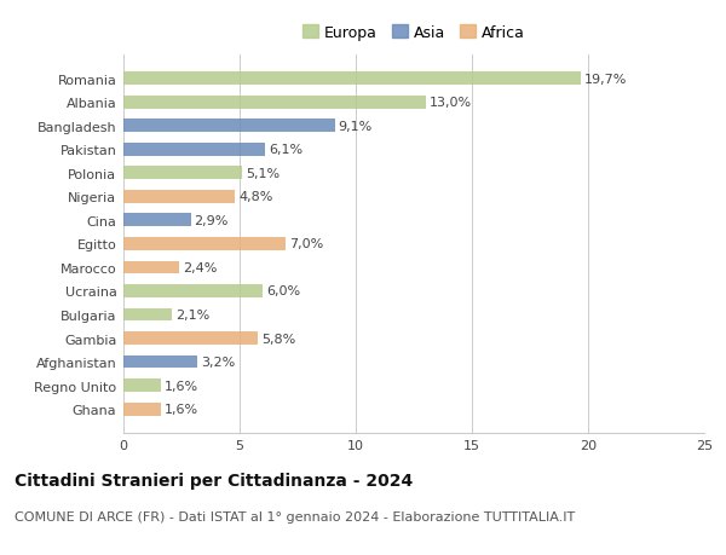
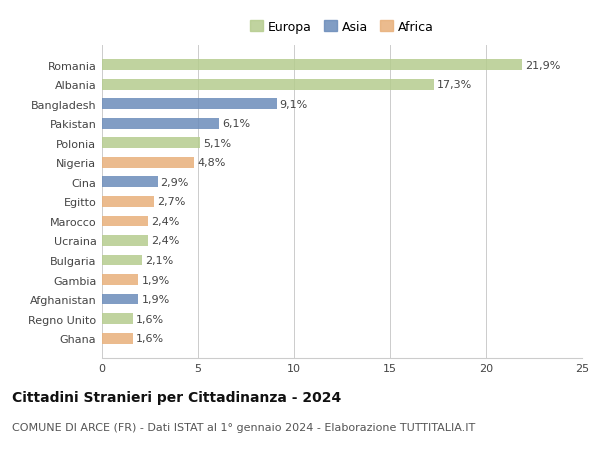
Romania: 19,7% -> 21,9%
Albania: 13,0% -> 17,3%
Egitto: 7,0% -> 2,7%
Ucraina: 6,0% -> 2,4%
Gambia: 5,8% -> 1,9%
Afghanistan: 3,2% -> 1,9%
